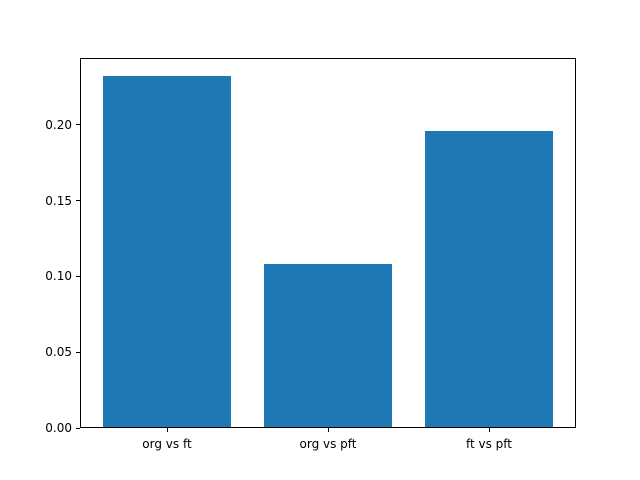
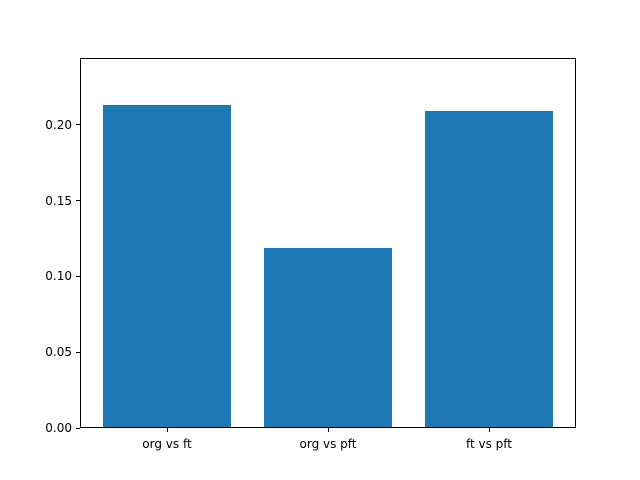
org vs ft: 0.232 -> 0.213
org vs pft: 0.108 -> 0.119
ft vs pft: 0.196 -> 0.209
